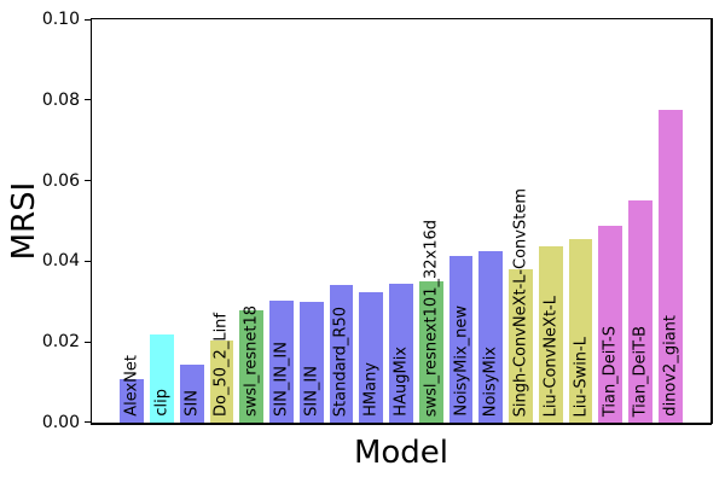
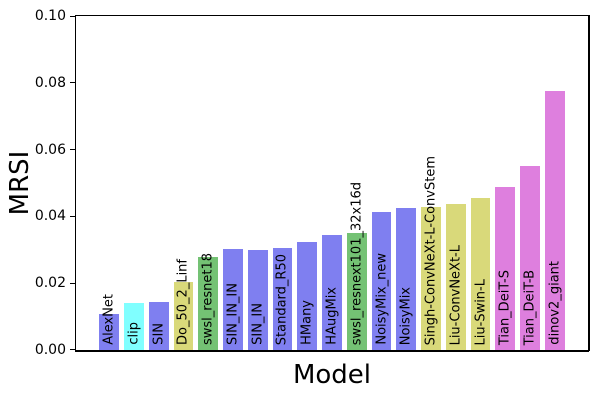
clip: 0.022 -> 0.014
Standard_R50: 0.034 -> 0.030
Singh-ConvNeXt-L-ConvStem: 0.038 -> 0.043
